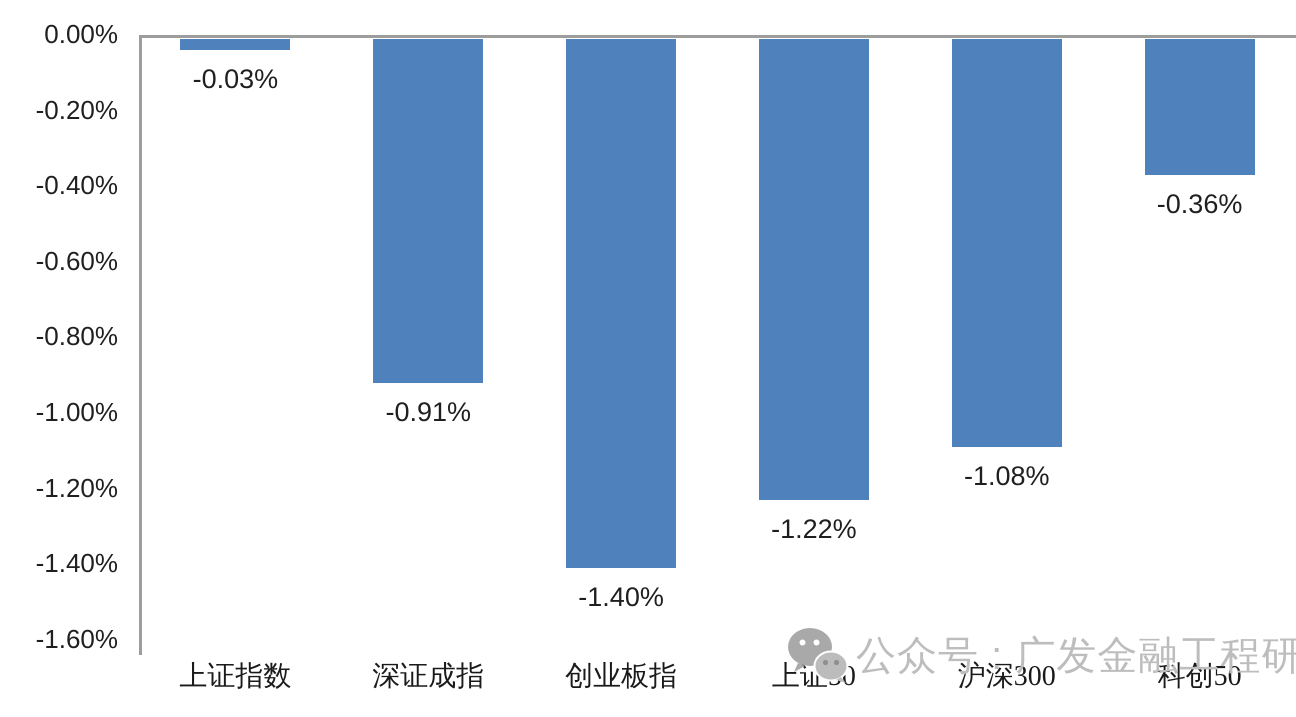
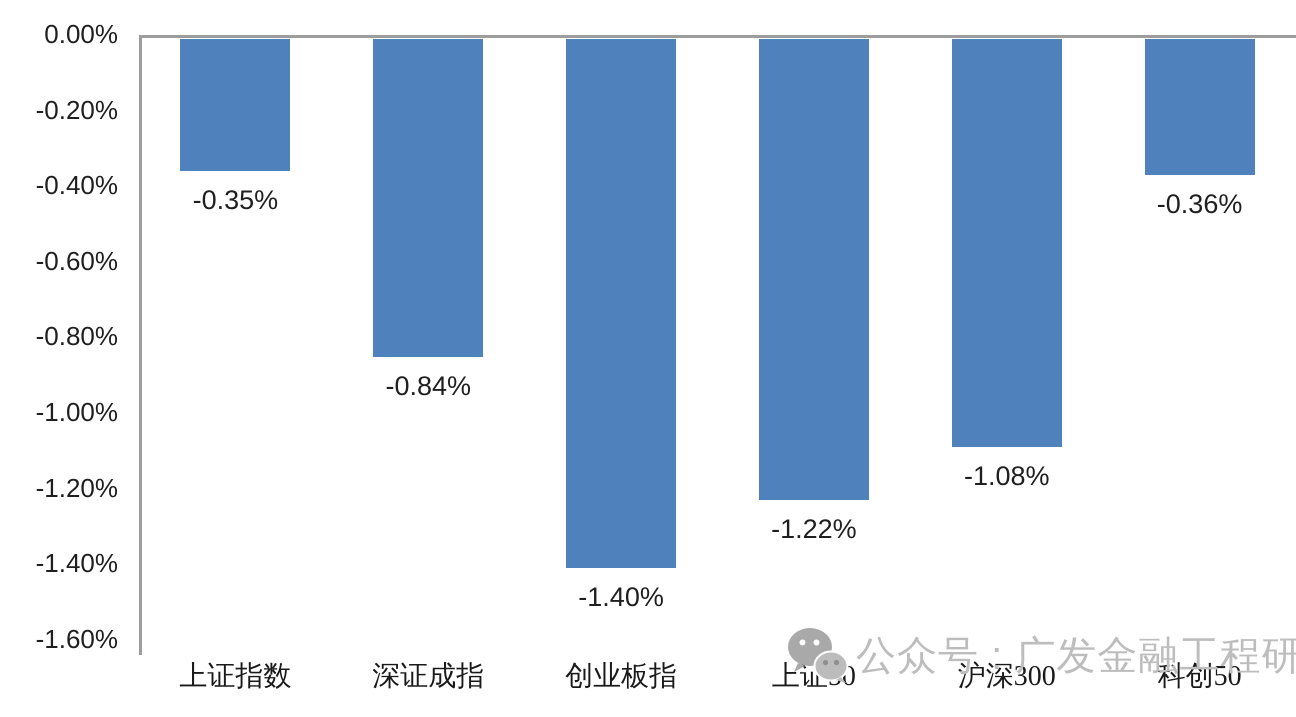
上证指数: -0.03% -> -0.35%
深证成指: -0.91% -> -0.84%
